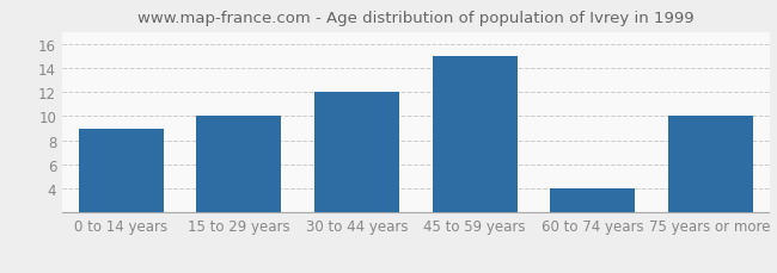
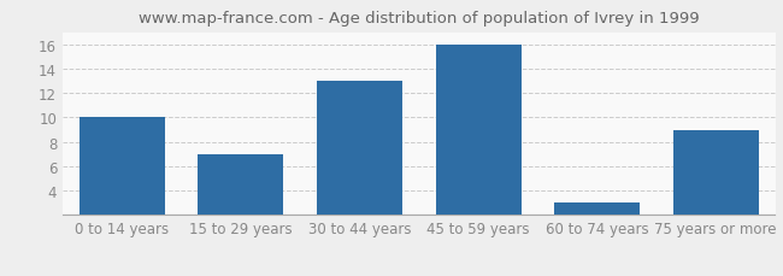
0 to 14 years: 9 -> 10
15 to 29 years: 10 -> 7
30 to 44 years: 12 -> 13
45 to 59 years: 15 -> 16
60 to 74 years: 4 -> 3
75 years or more: 10 -> 9
